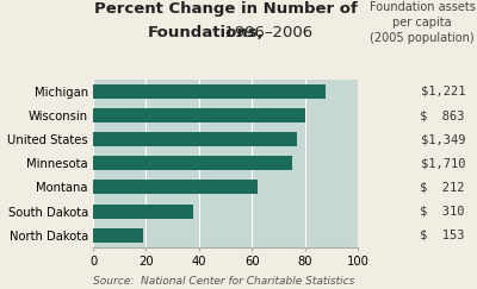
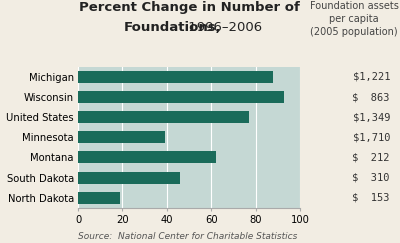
Wisconsin: 80 -> 93
Minnesota: 75 -> 39
South Dakota: 38 -> 46
